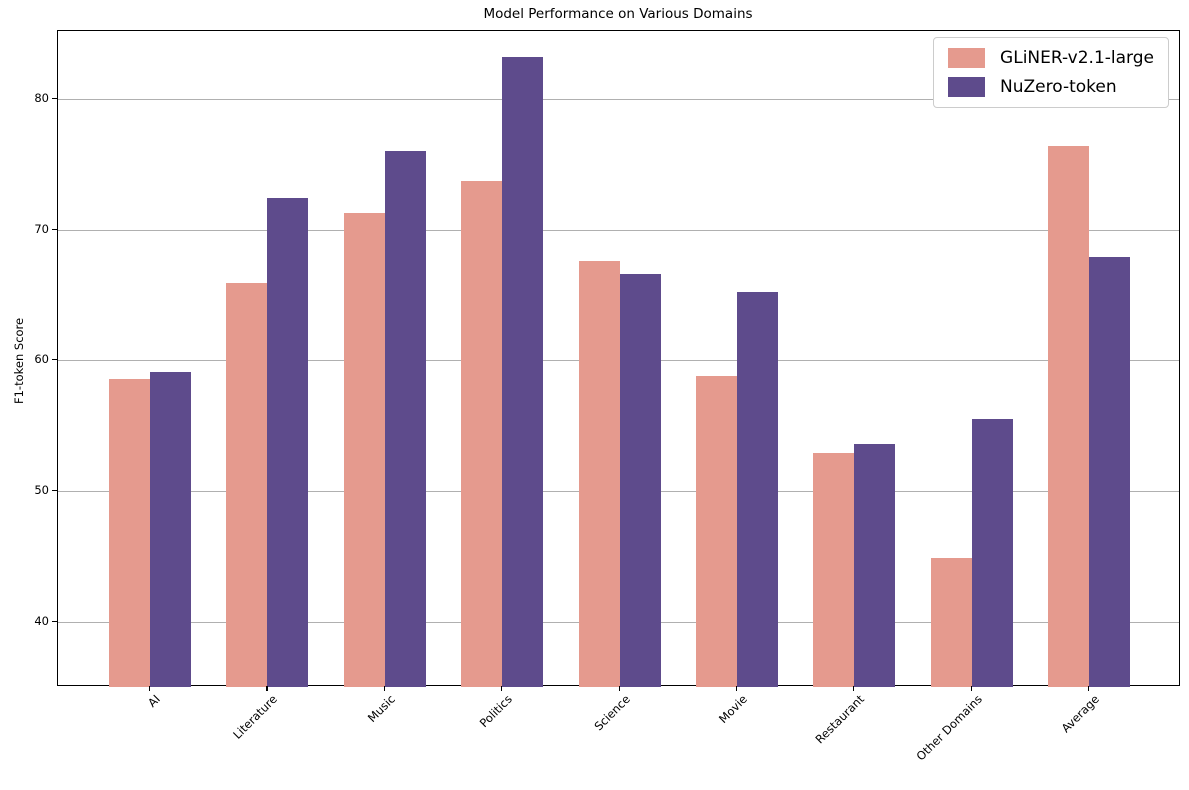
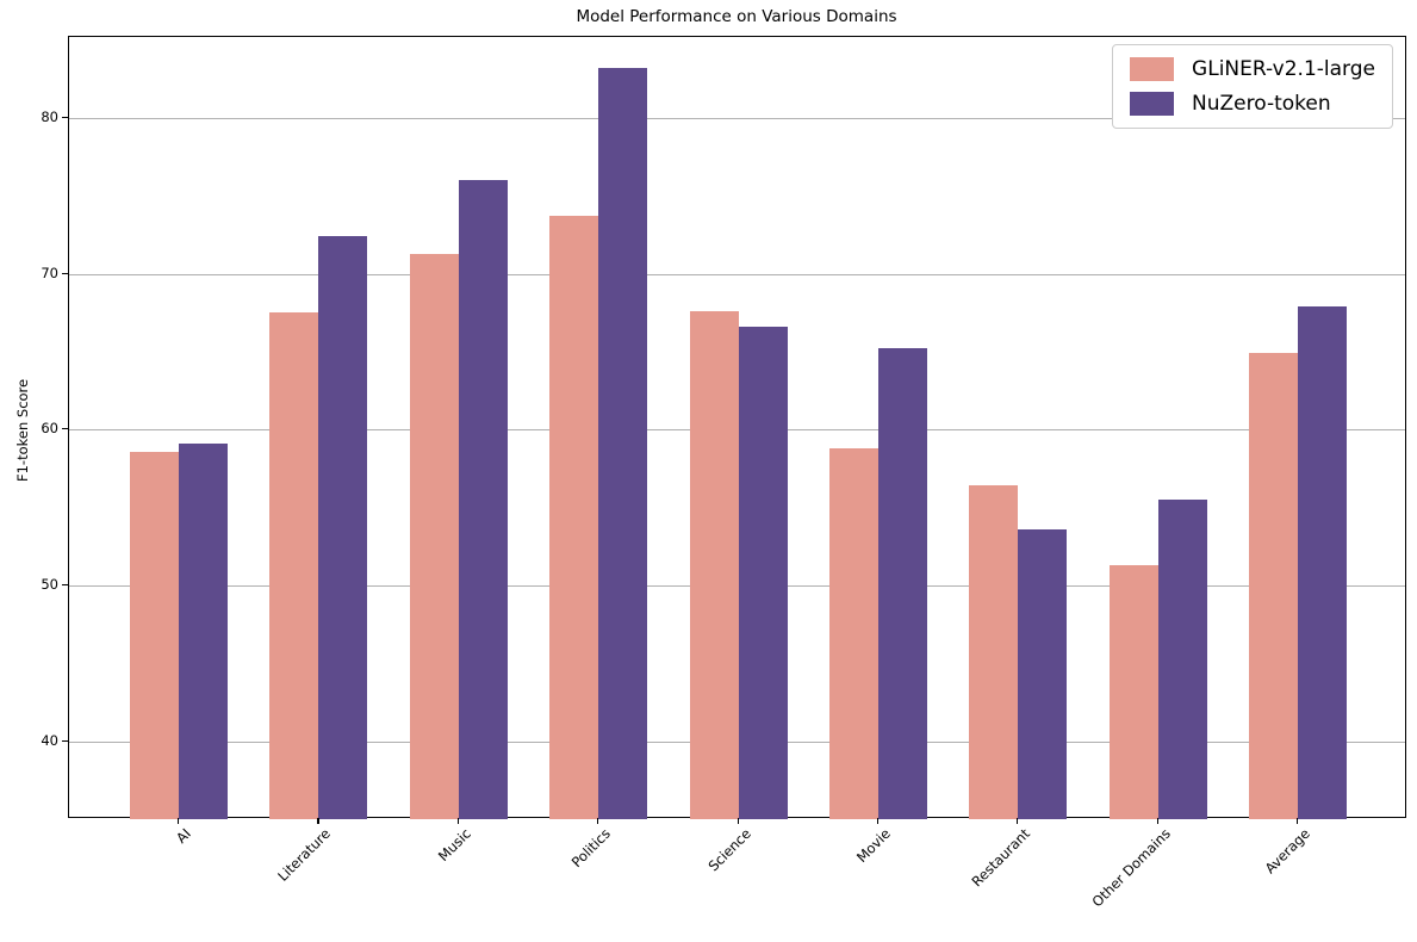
GLiNER-v2.1-large/Literature: 65.9 -> 67.5
GLiNER-v2.1-large/Restaurant: 52.9 -> 56.4
GLiNER-v2.1-large/Other Domains: 44.9 -> 51.3
GLiNER-v2.1-large/Average: 76.4 -> 64.9
